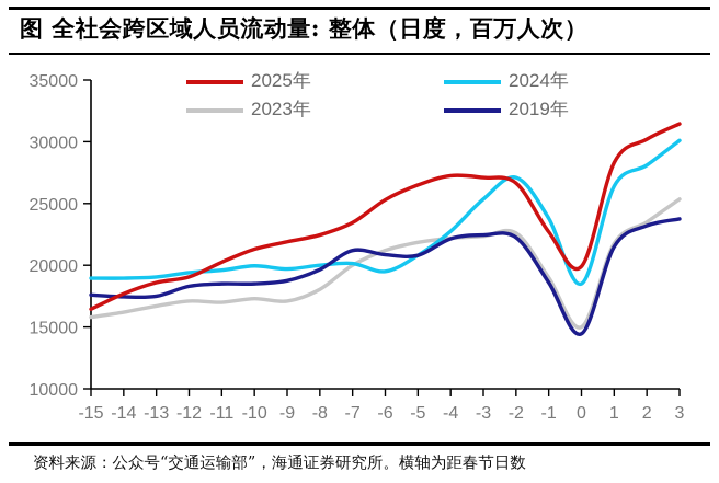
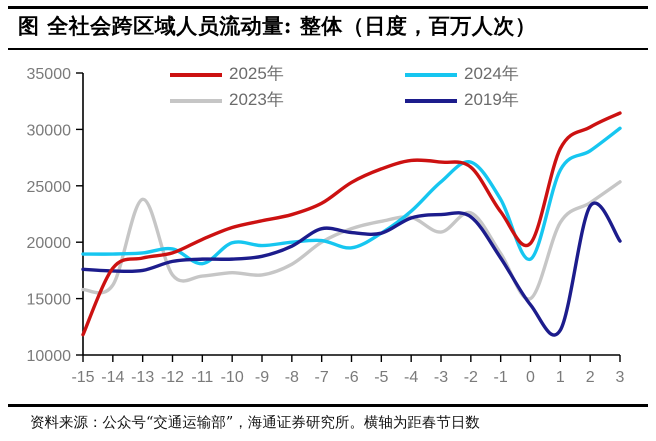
2025年/-15: 16400 -> 11800
2023年/-13: 16700 -> 23800
2024年/-11: 19600 -> 18100
2023年/-3: 22400 -> 20900
2019年/1: 21500 -> 12200
2019年/3: 23800 -> 20100
